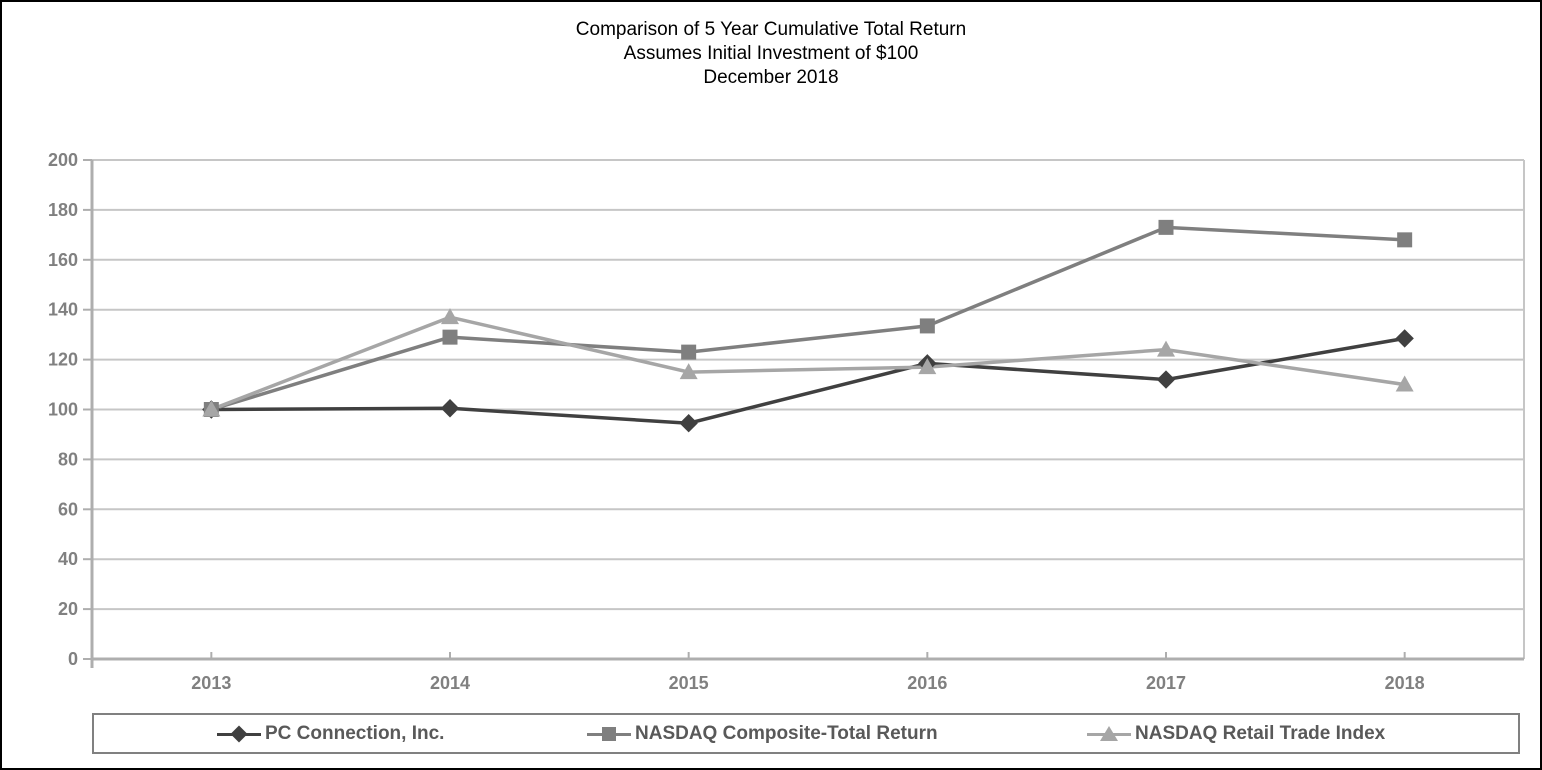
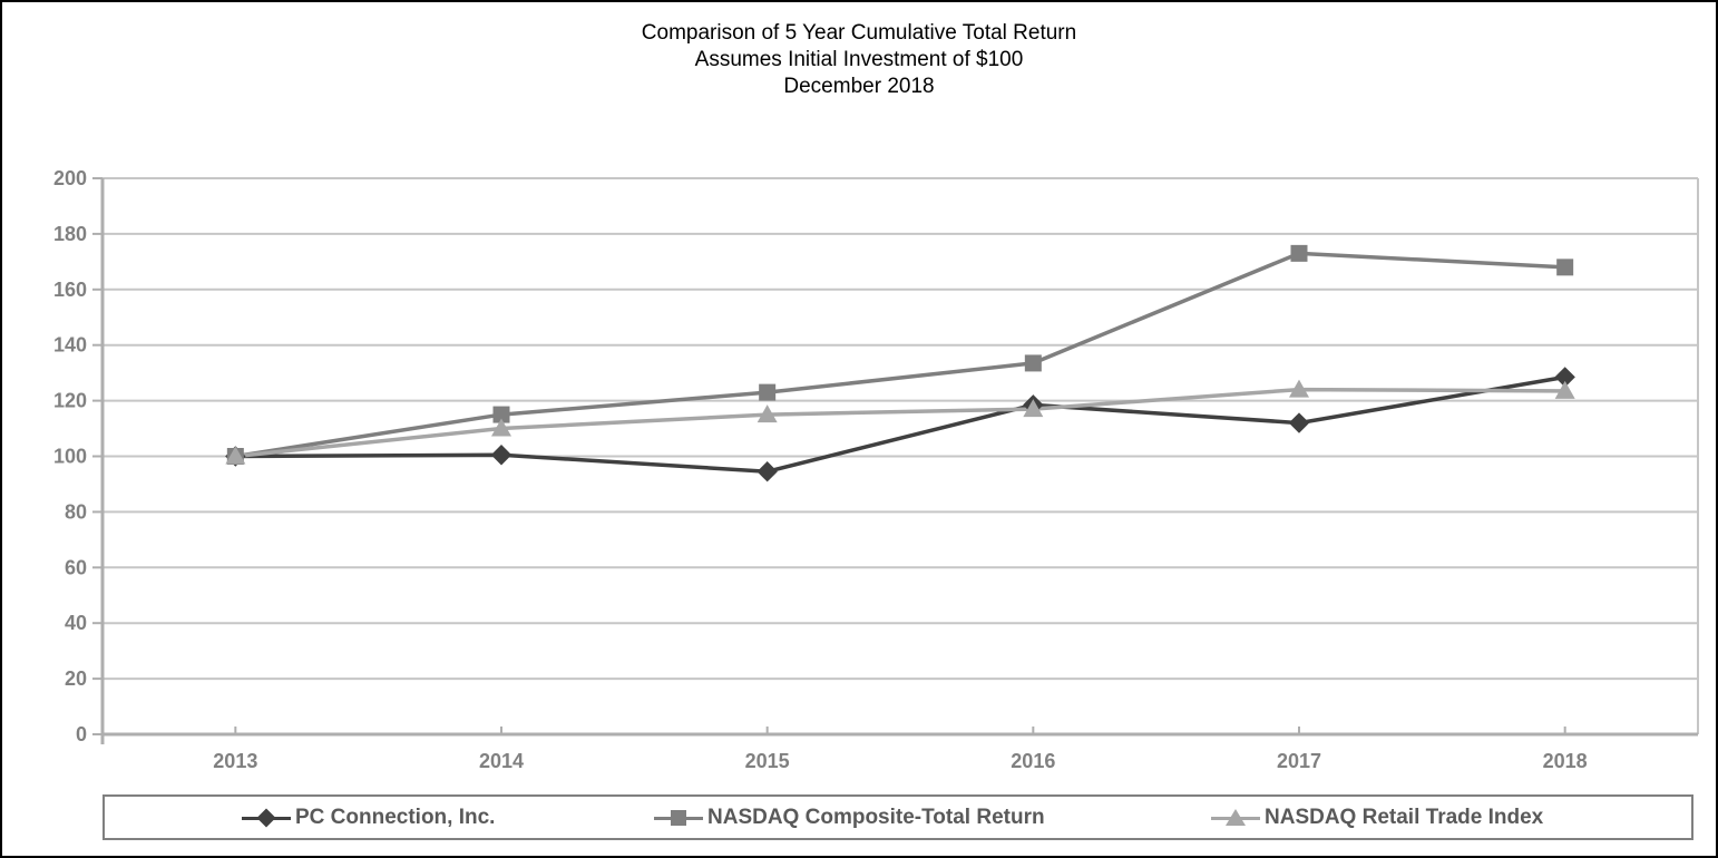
NASDAQ Composite-Total Return/2014: 129 -> 115
NASDAQ Retail Trade Index/2014: 137 -> 110
NASDAQ Retail Trade Index/2018: 110 -> 124
